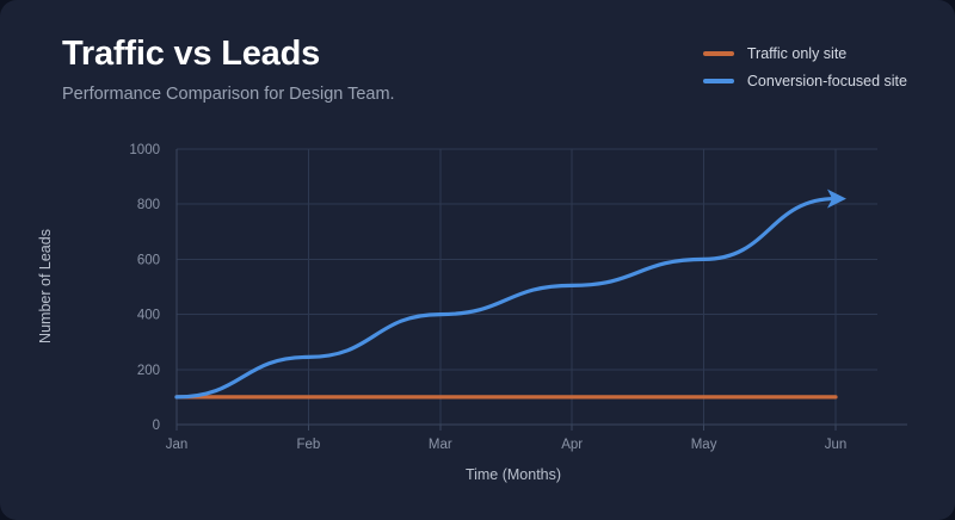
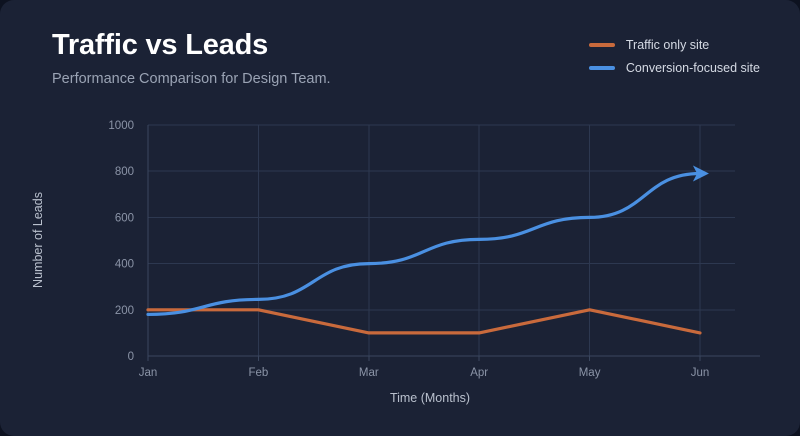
Traffic only site/Jan: 100 -> 200
Conversion-focused site/Jan: 100 -> 180
Traffic only site/Feb: 100 -> 200
Traffic only site/May: 100 -> 200
Conversion-focused site/Jun: 820 -> 790
